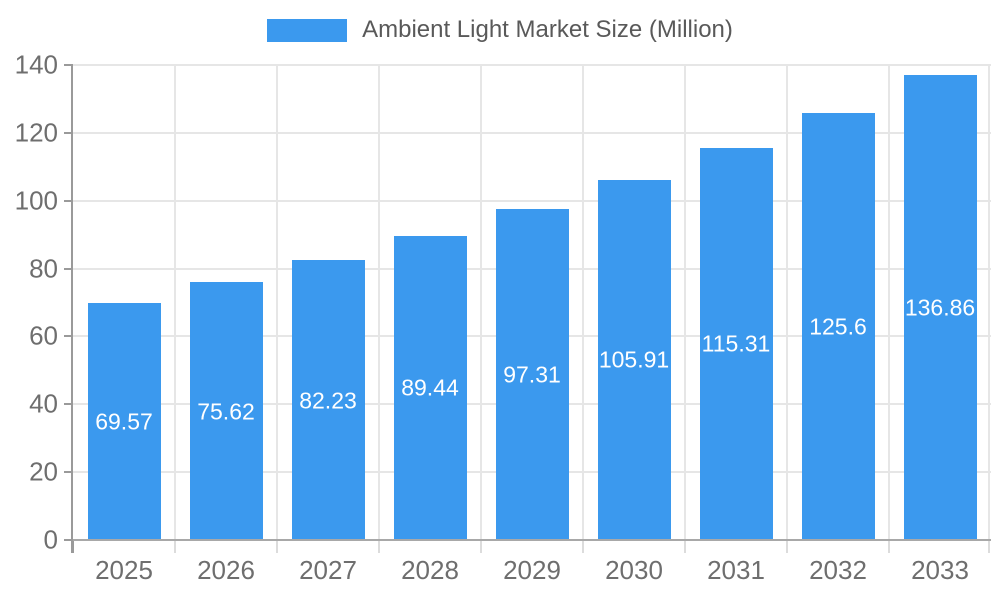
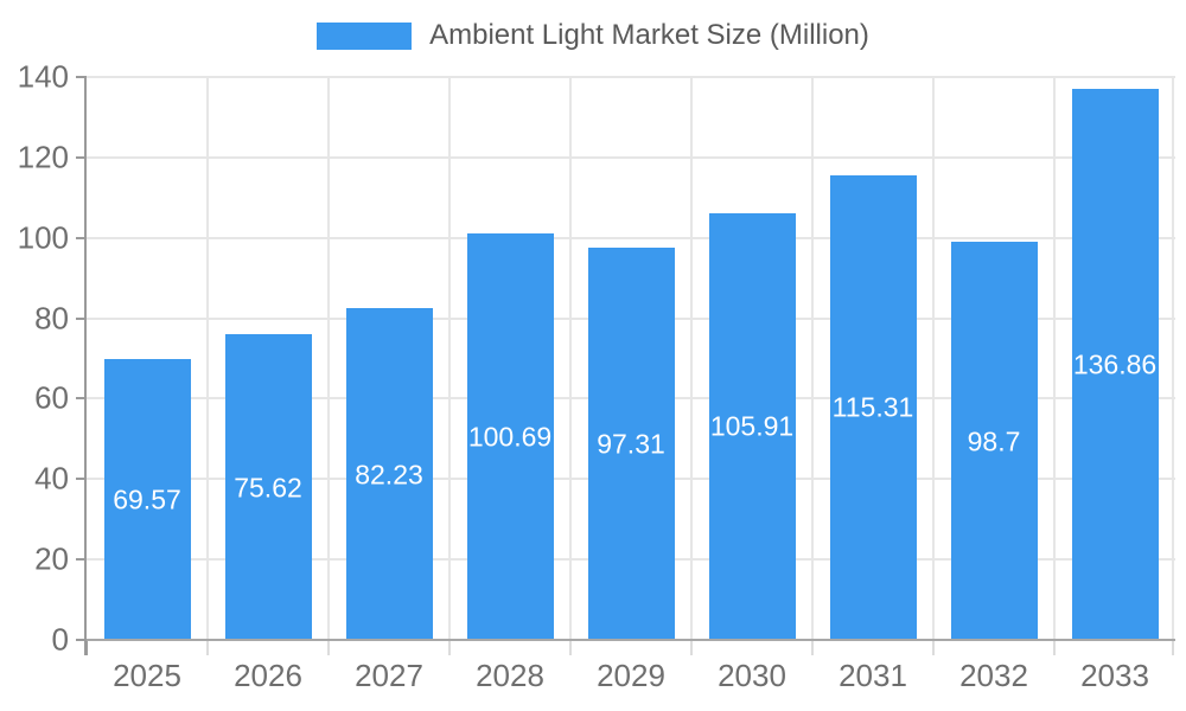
2028: 89.44 -> 100.69
2032: 125.6 -> 98.7
